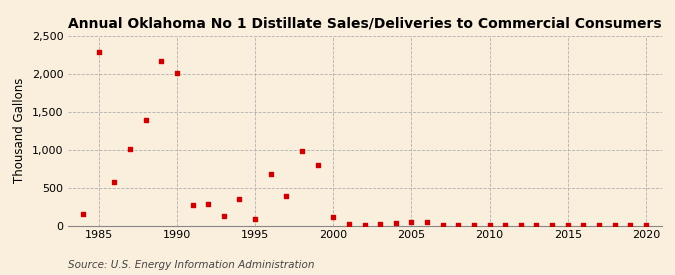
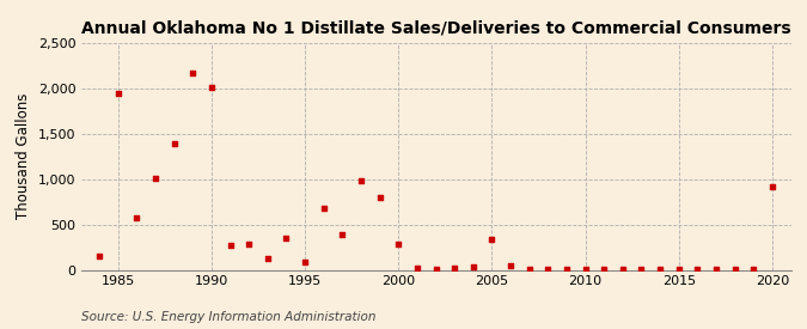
1985: 2,290 -> 1,940
2000: 110 -> 280
2005: 40 -> 340
2020: 0 -> 920
